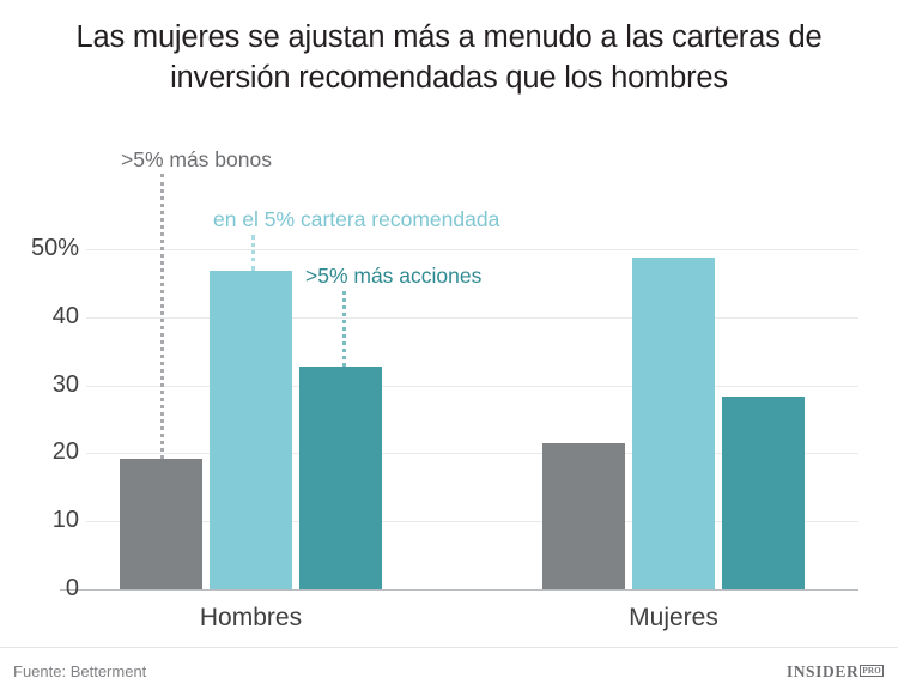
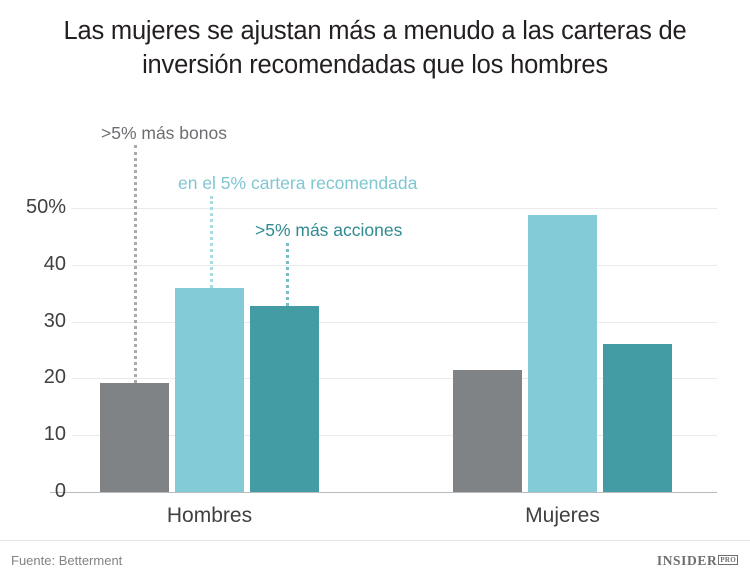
en el 5% cartera recomendada/Hombres: 47% -> 36%
>5% más acciones/Mujeres: 28% -> 26%
